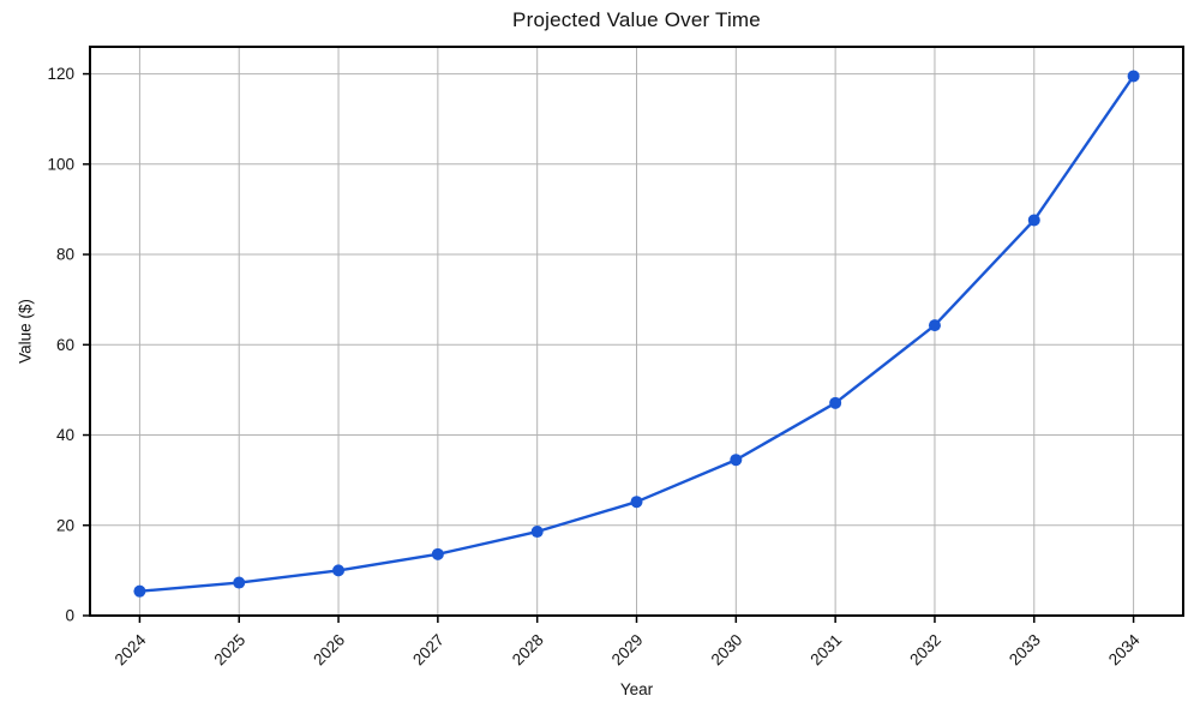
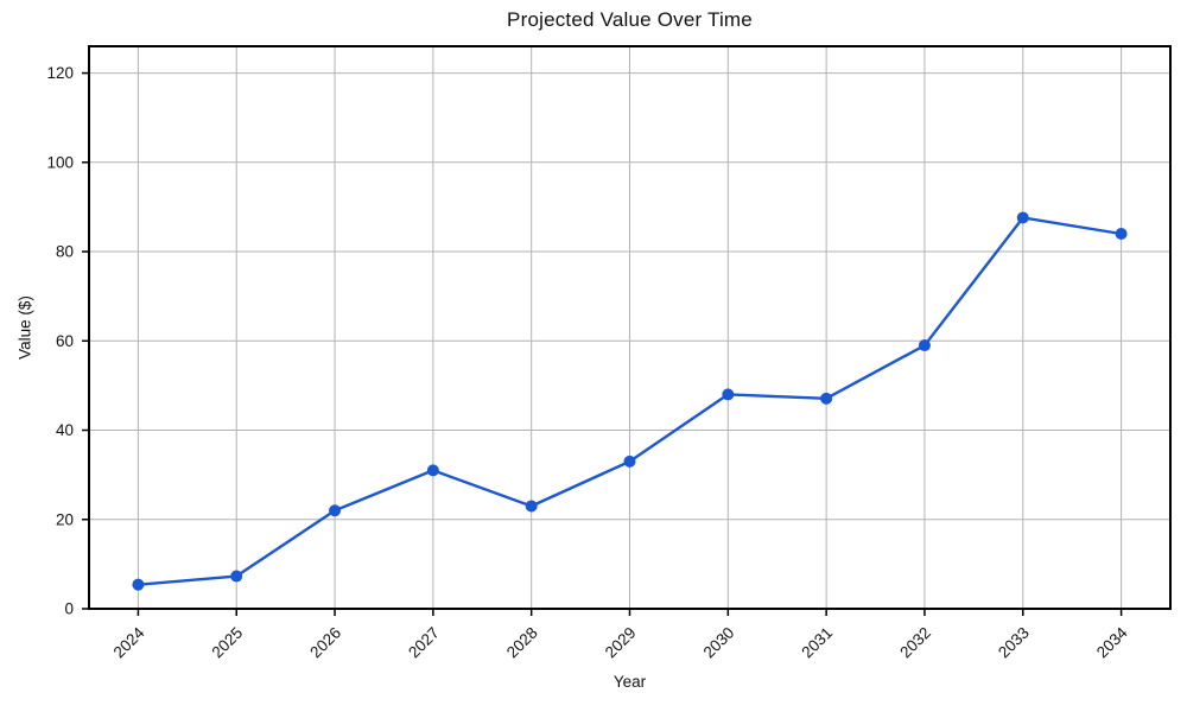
2026: 10 -> 22
2027: 14 -> 31
2028: 19 -> 23
2029: 25 -> 33
2030: 34 -> 48
2032: 64 -> 59
2034: 120 -> 84
